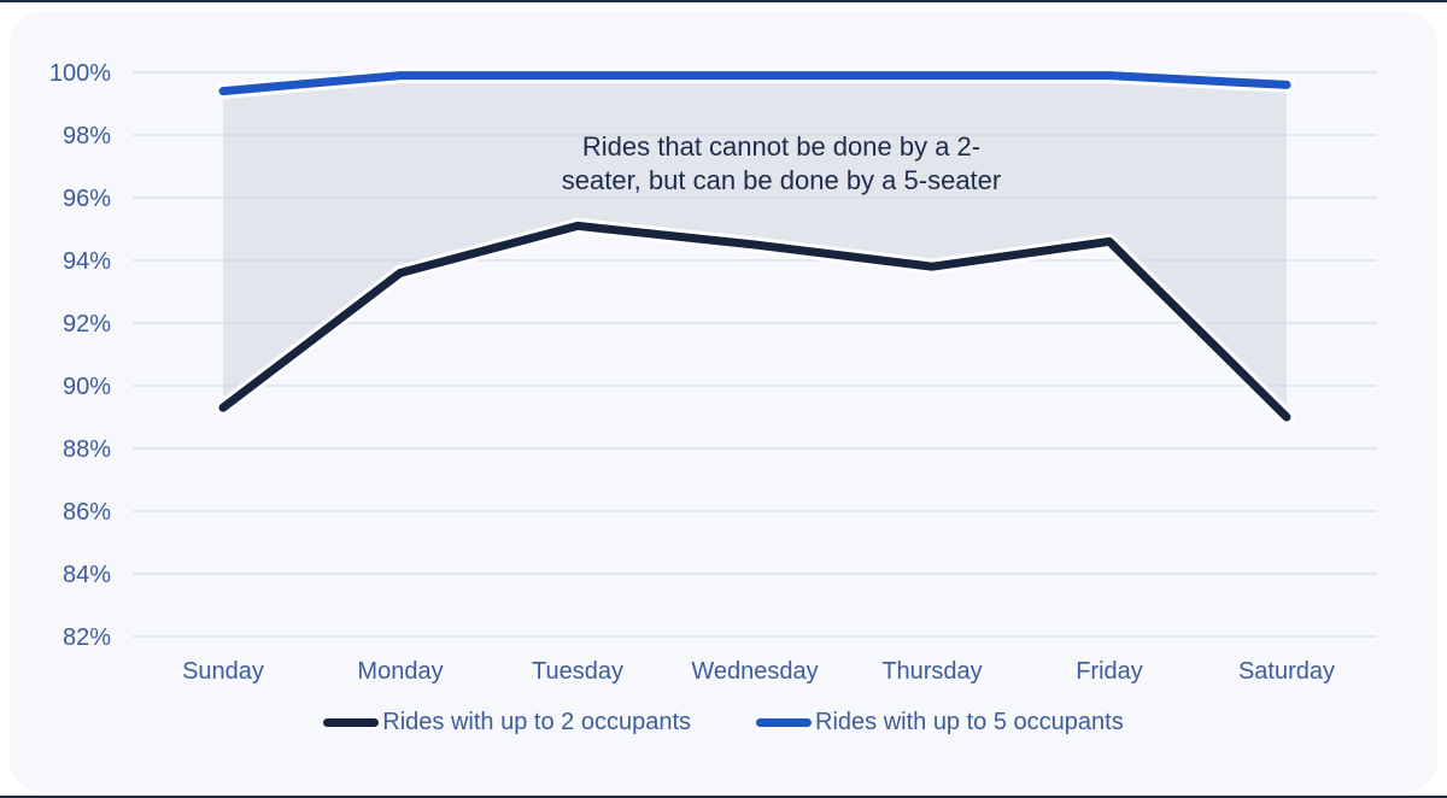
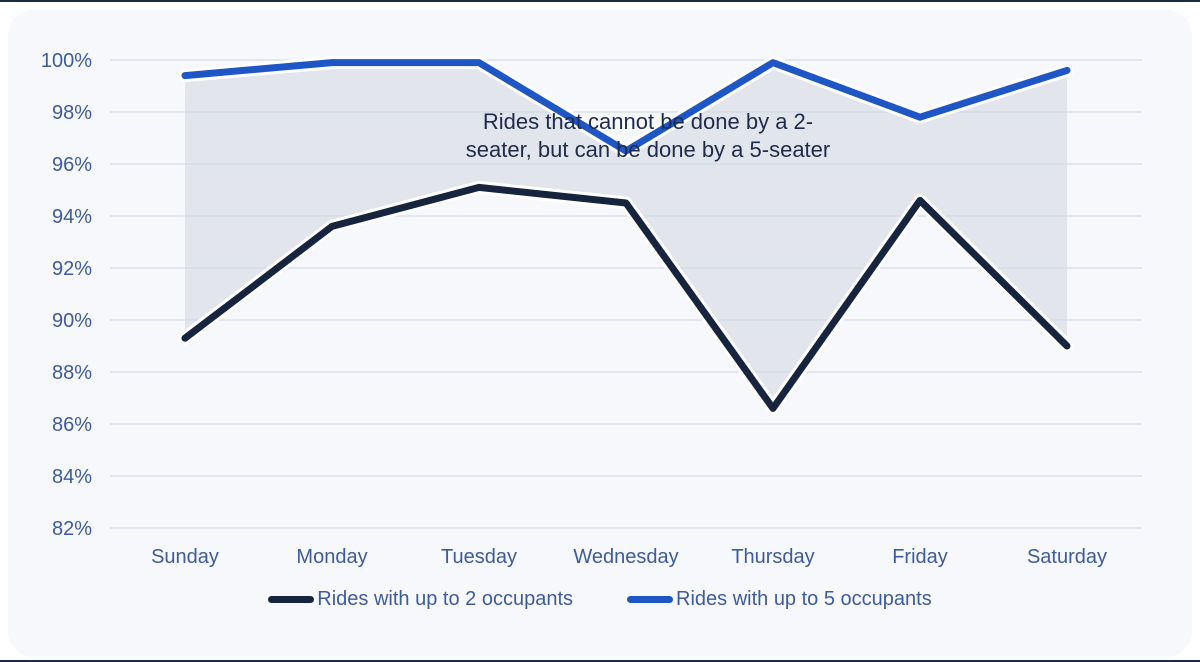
Rides with up to 5 occupants/Wednesday: 99.9% -> 96.5%
Rides with up to 2 occupants/Thursday: 93.8% -> 86.6%
Rides with up to 5 occupants/Friday: 99.9% -> 97.8%
